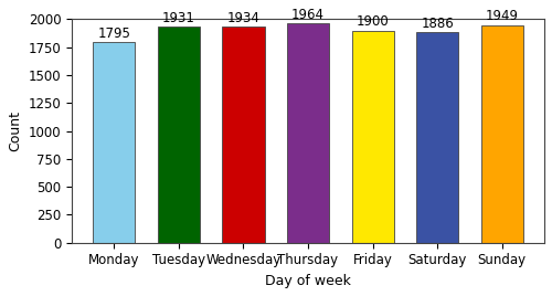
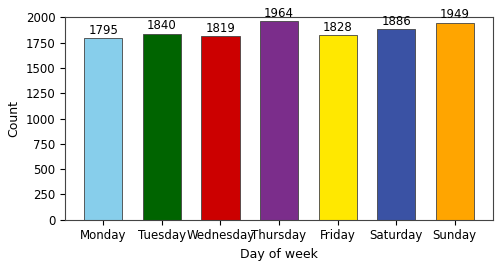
Tuesday: 1931 -> 1840
Wednesday: 1934 -> 1819
Friday: 1900 -> 1828
